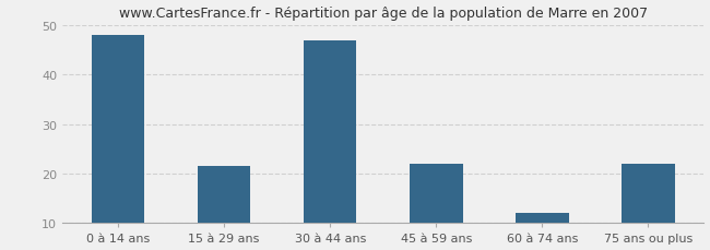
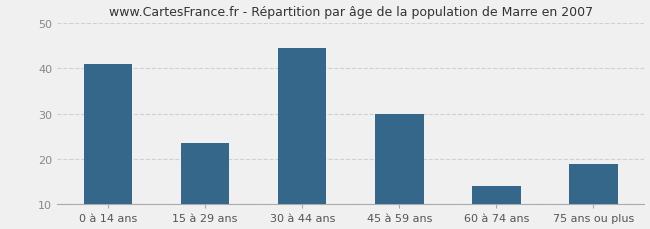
0 à 14 ans: 48.0 -> 41.0
15 à 29 ans: 21.5 -> 23.5
30 à 44 ans: 47.0 -> 44.5
45 à 59 ans: 22.0 -> 30.0
60 à 74 ans: 12.0 -> 14.0
75 ans ou plus: 22.0 -> 19.0
